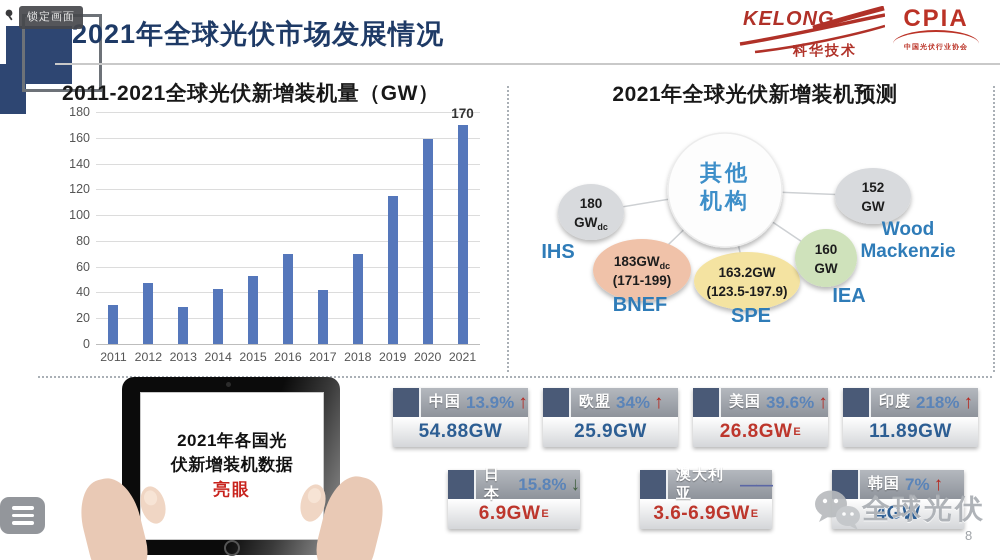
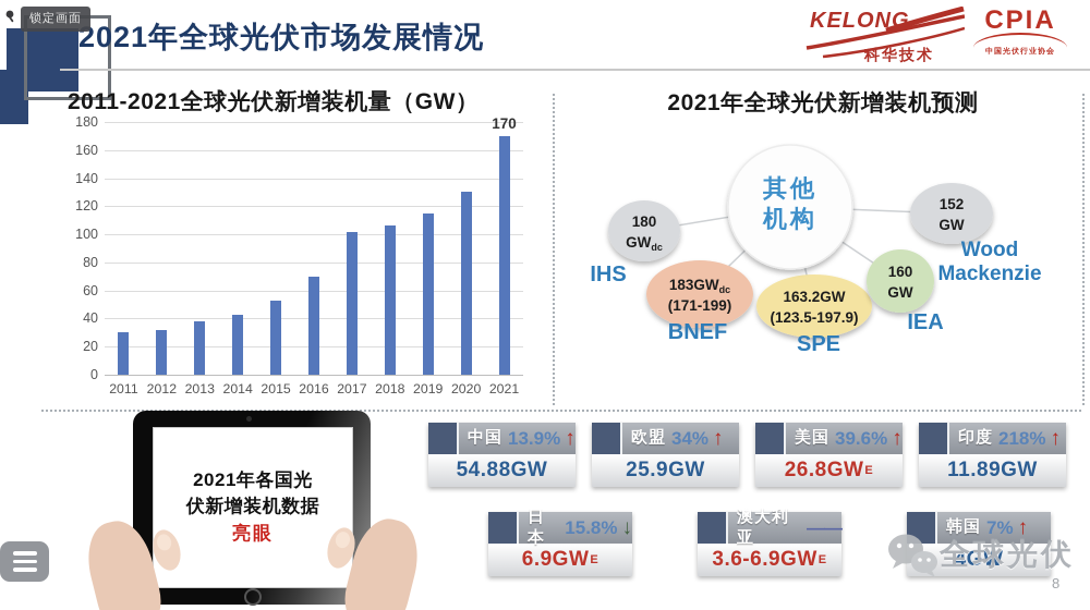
2012: 47 -> 32
2013: 29 -> 38
2017: 42 -> 102
2018: 70 -> 106
2020: 159 -> 130
